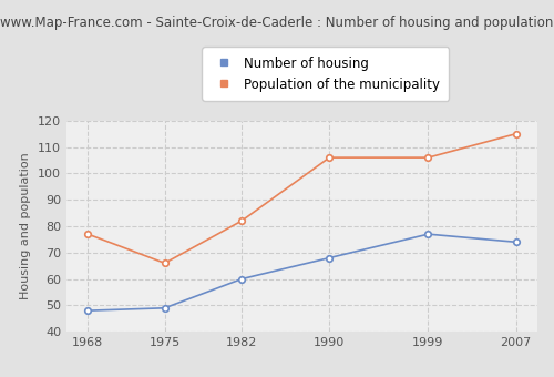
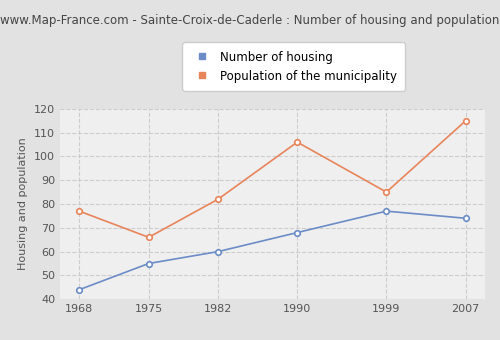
Number of housing/1968: 48 -> 44
Number of housing/1975: 49 -> 55
Population of the municipality/1999: 106 -> 85
